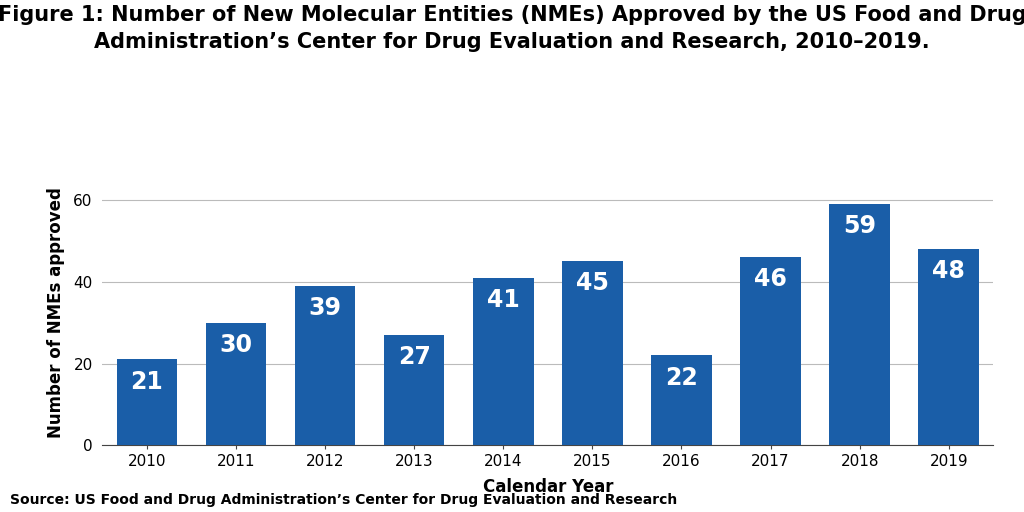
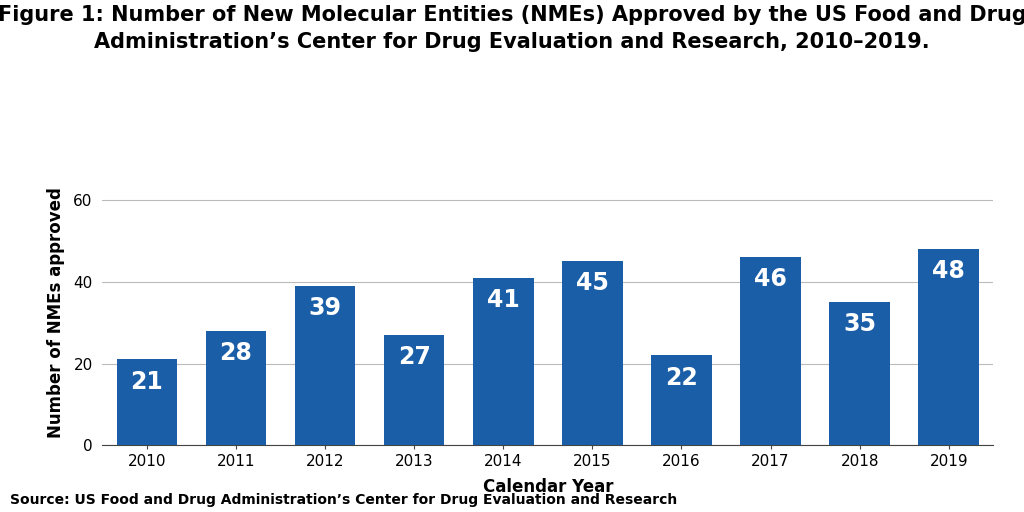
2011: 30 -> 28
2018: 59 -> 35
